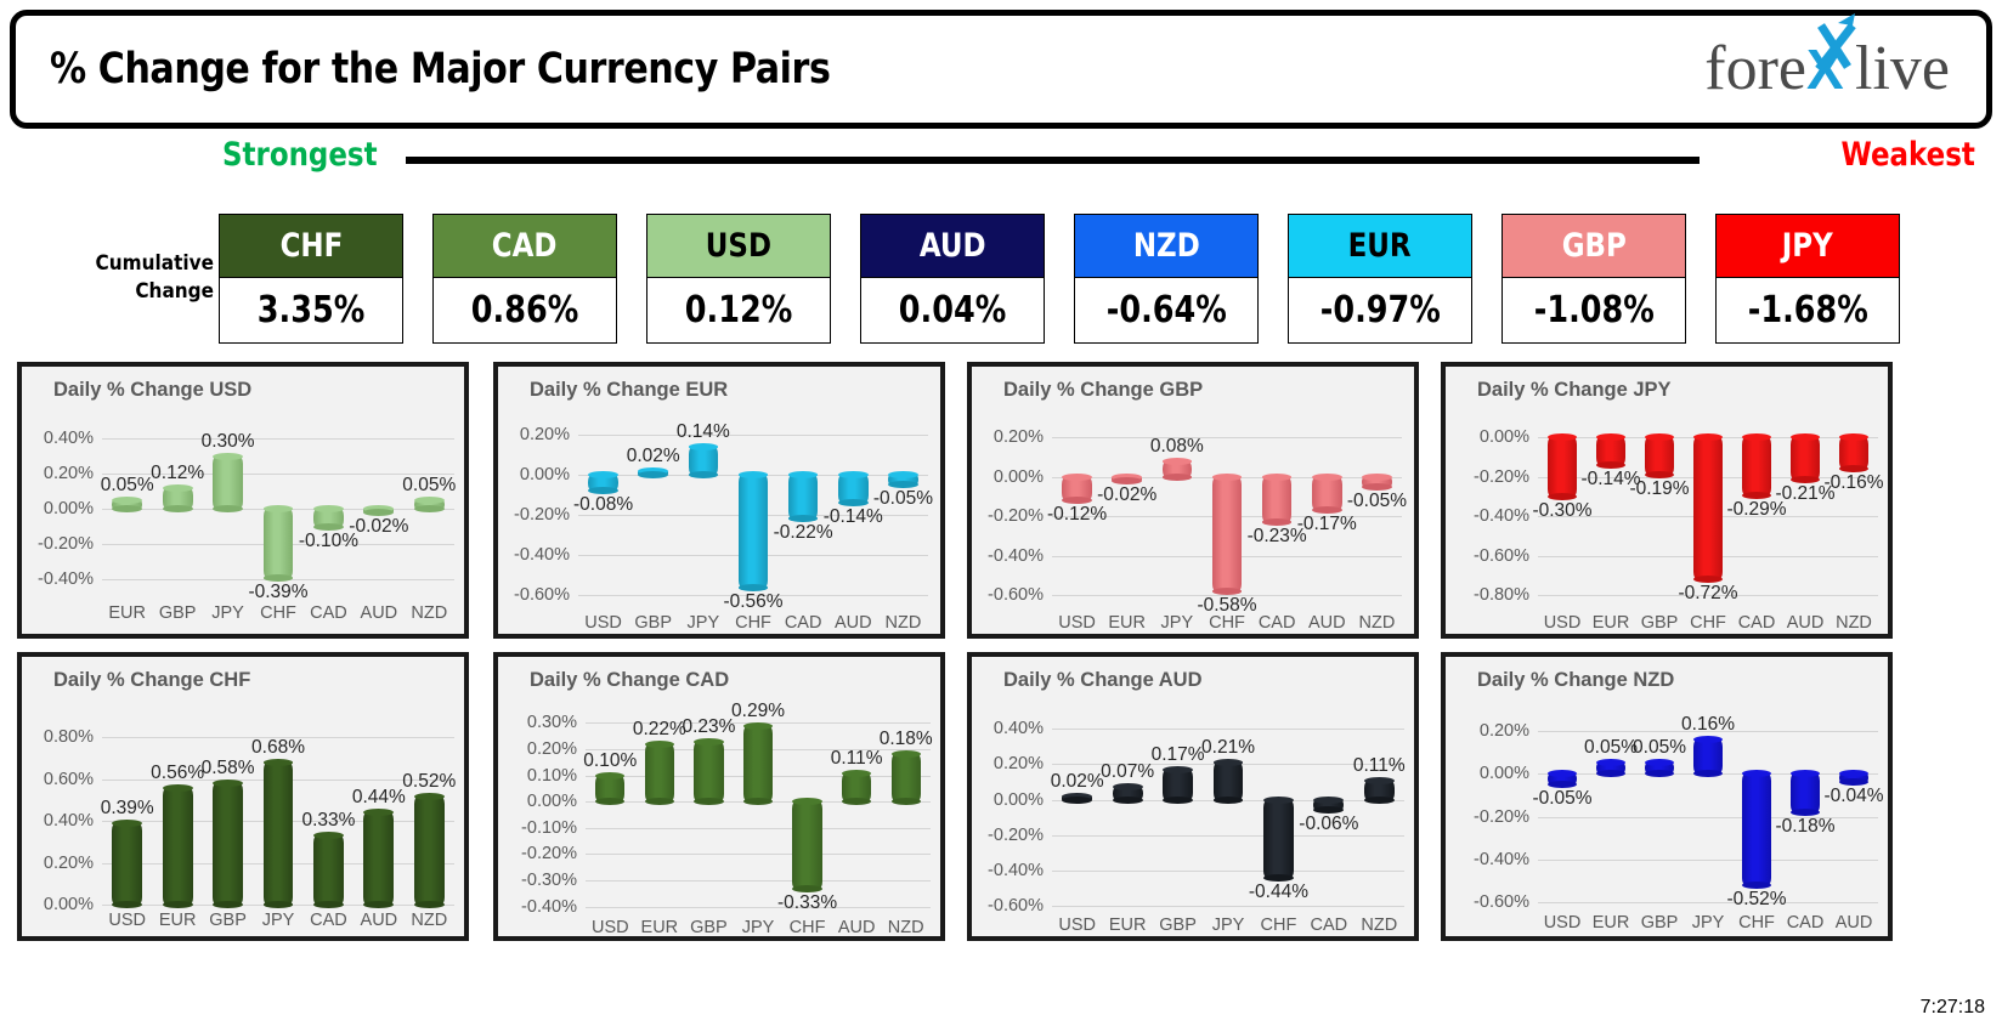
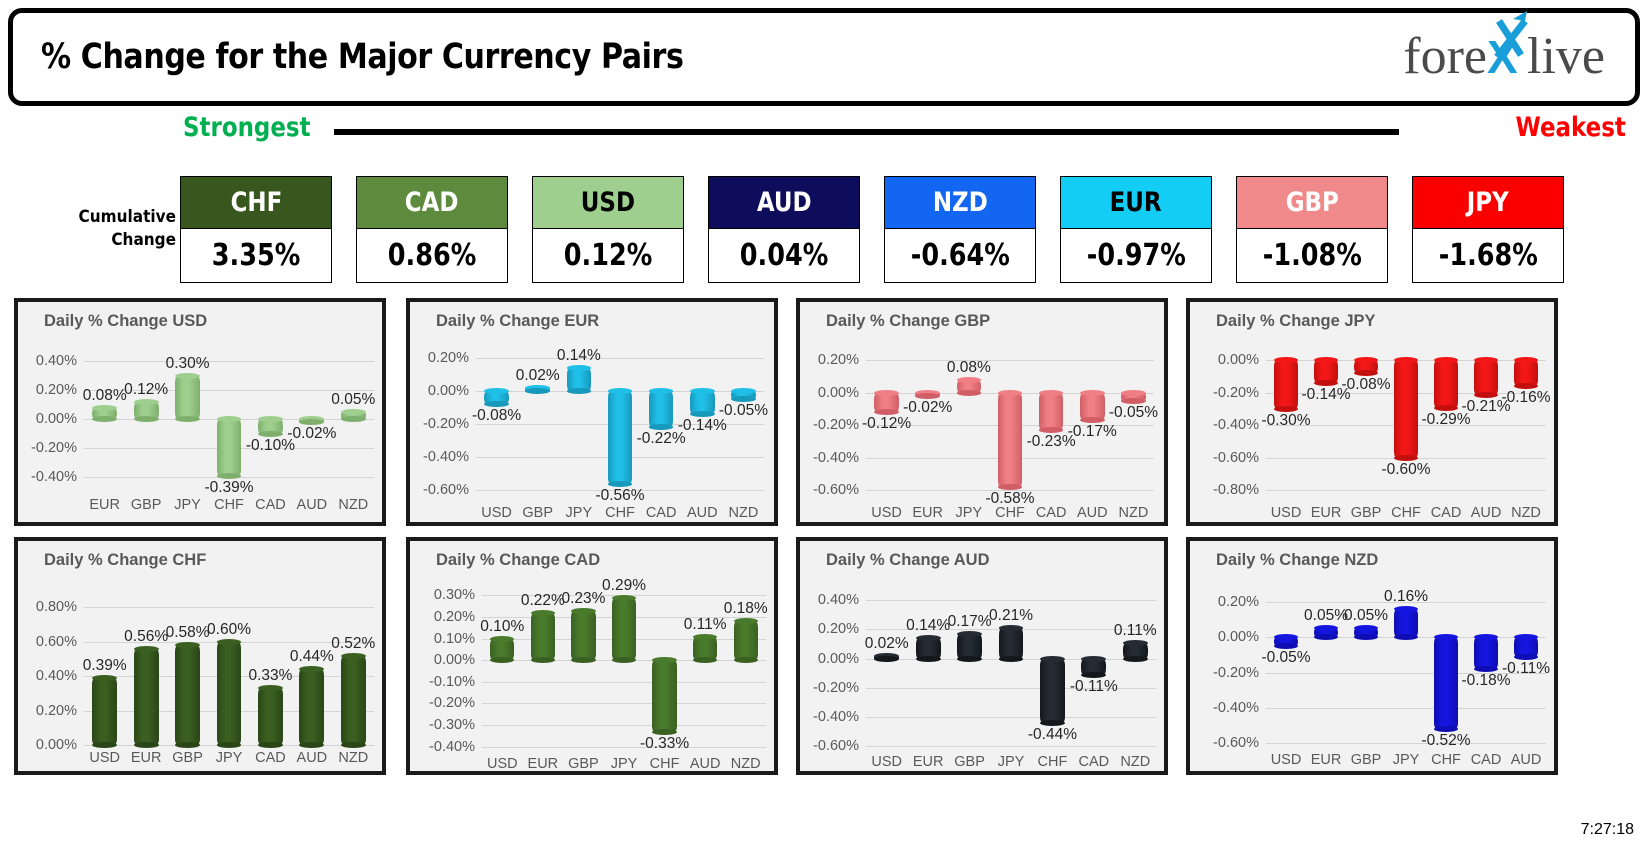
Daily % Change USD/EUR: 0.05% -> 0.08%
Daily % Change JPY/GBP: -0.19% -> -0.08%
Daily % Change JPY/CHF: -0.72% -> -0.60%
Daily % Change CHF/JPY: 0.68% -> 0.60%
Daily % Change AUD/EUR: 0.07% -> 0.14%
Daily % Change AUD/CAD: -0.06% -> -0.11%
Daily % Change NZD/AUD: -0.04% -> -0.11%
